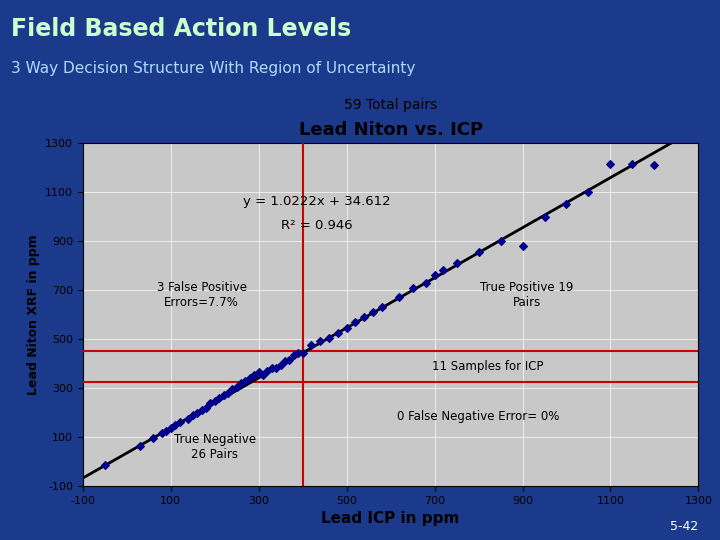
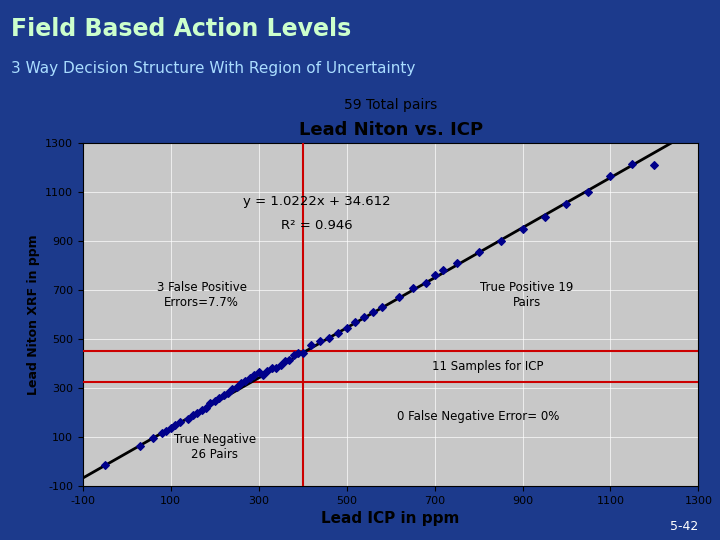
900: 880 -> 950
1100: 1215 -> 1165
